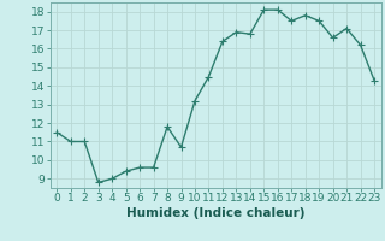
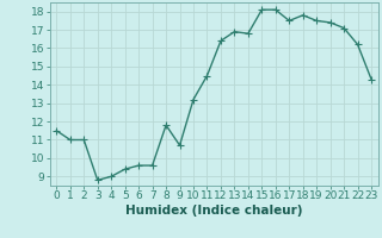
20: 16.6 -> 17.4
